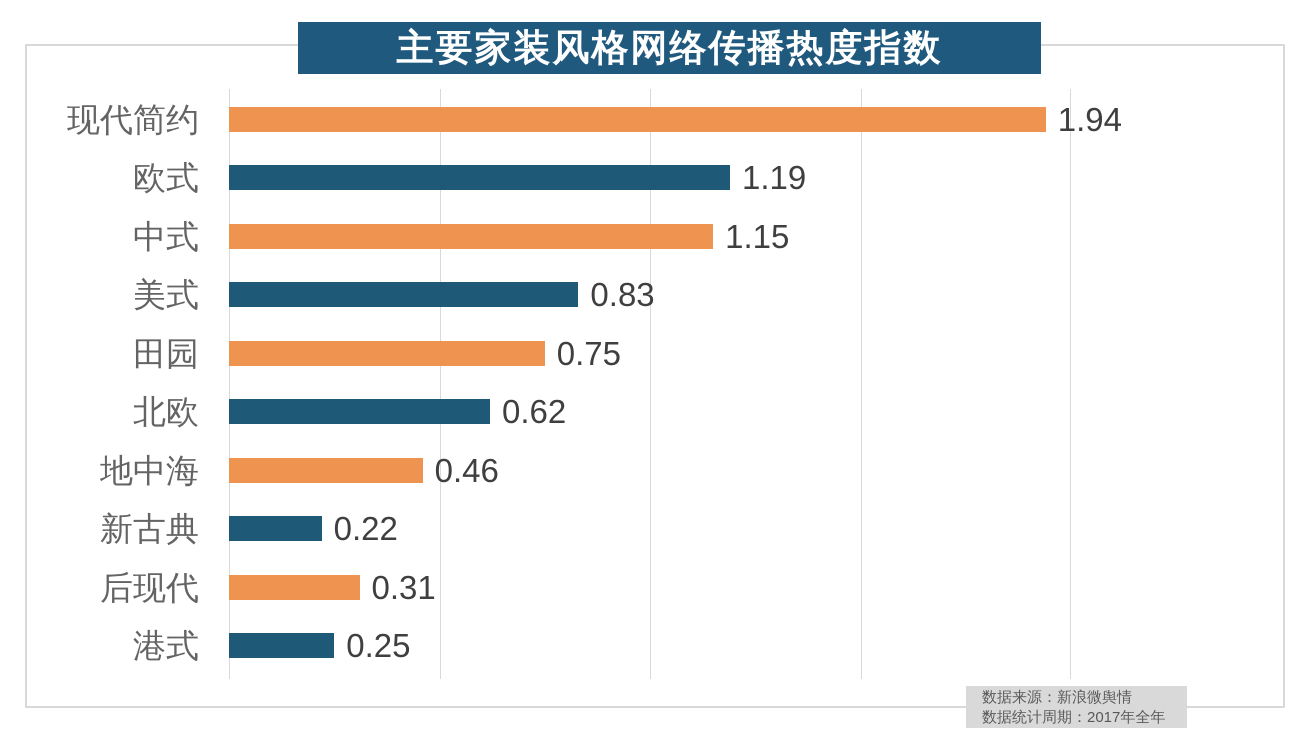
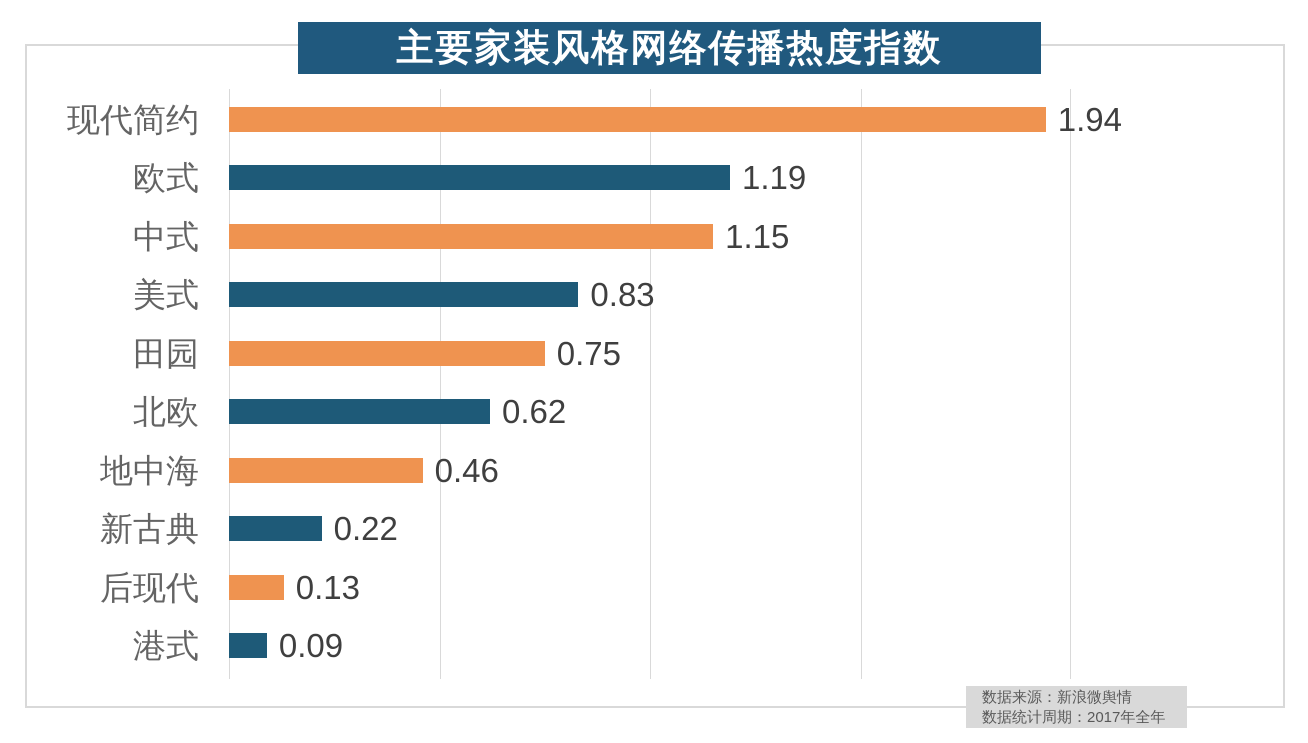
后现代: 0.31 -> 0.13
港式: 0.25 -> 0.09
